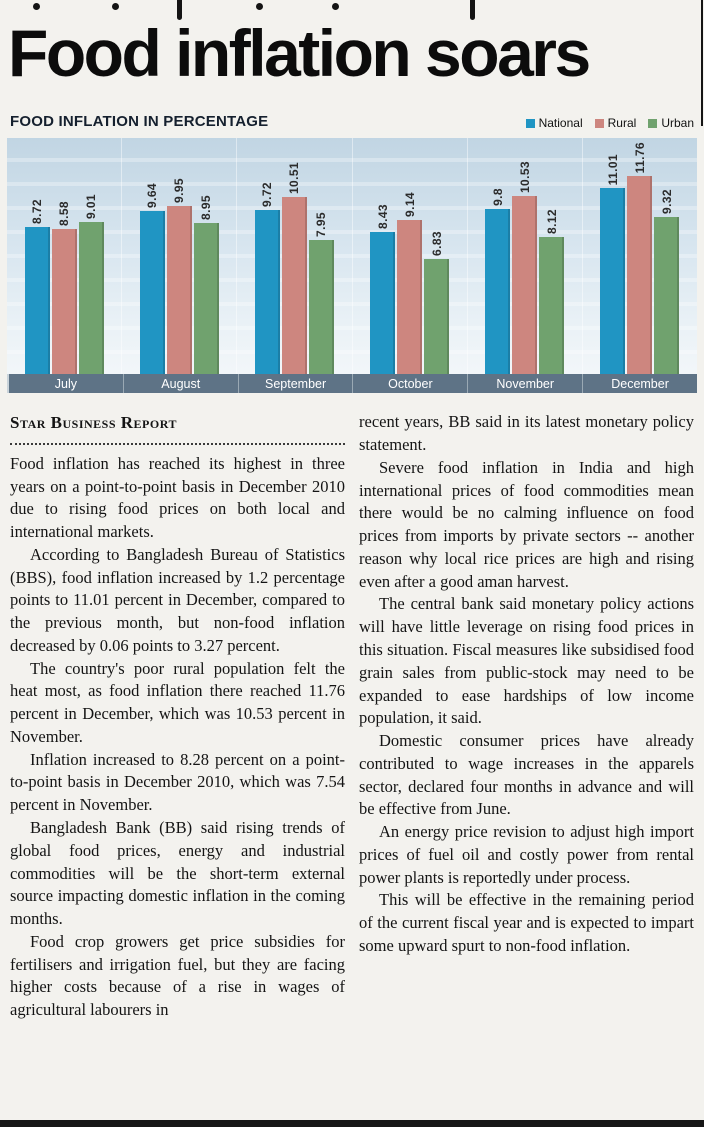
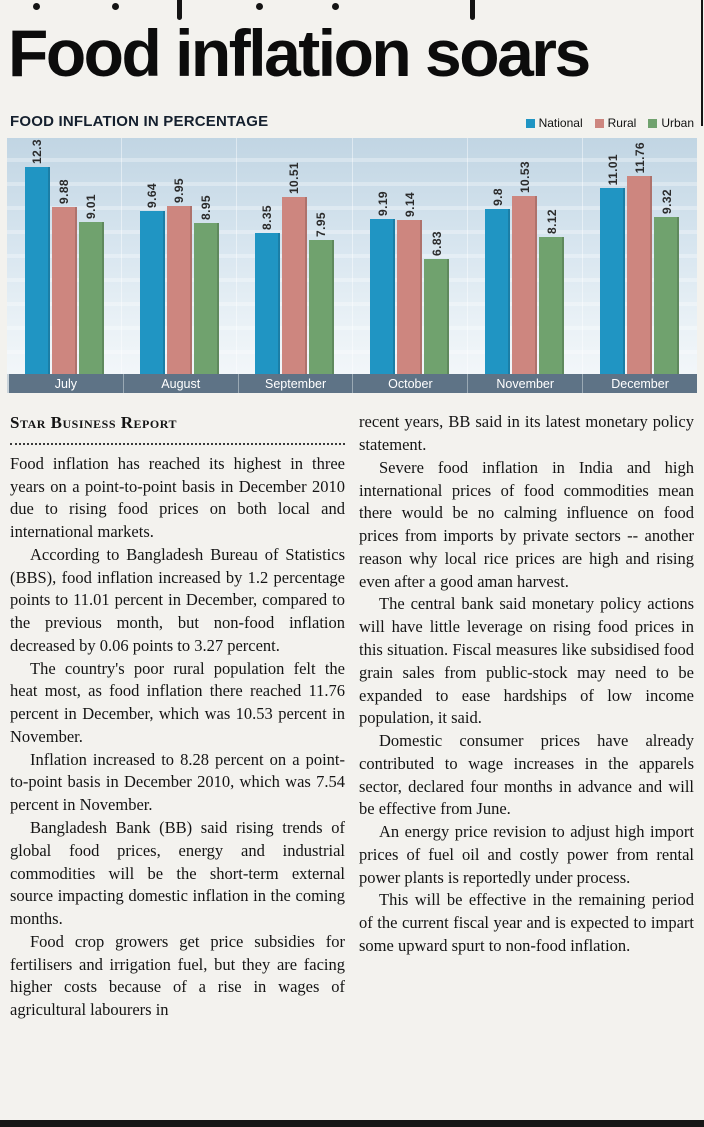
National/July: 8.72 -> 12.3
Rural/July: 8.58 -> 9.88
National/September: 9.72 -> 8.35
National/October: 8.43 -> 9.19
